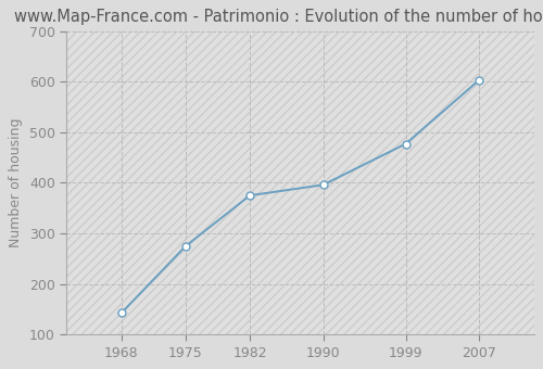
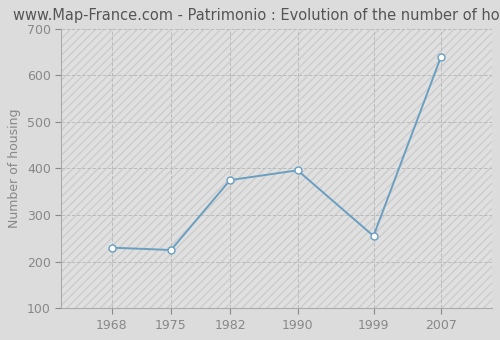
1968: 143 -> 230
1975: 275 -> 225
1999: 477 -> 255
2007: 603 -> 640
